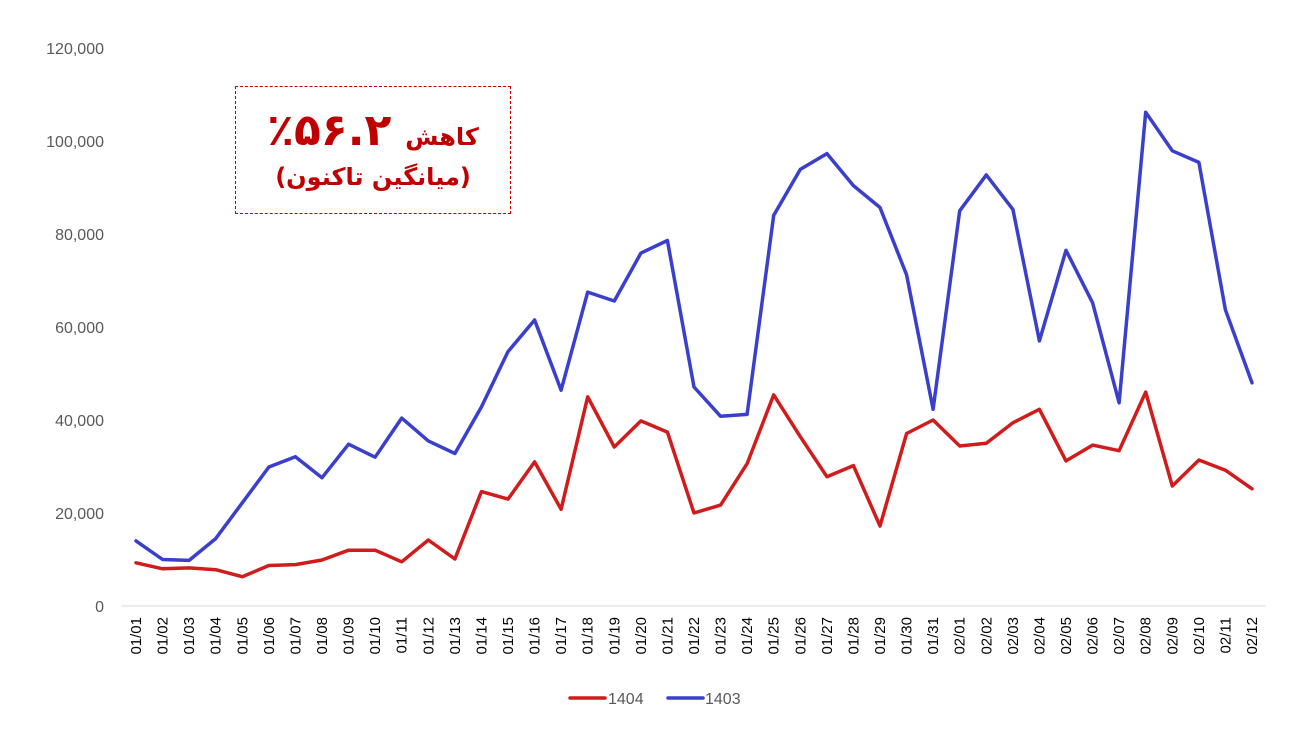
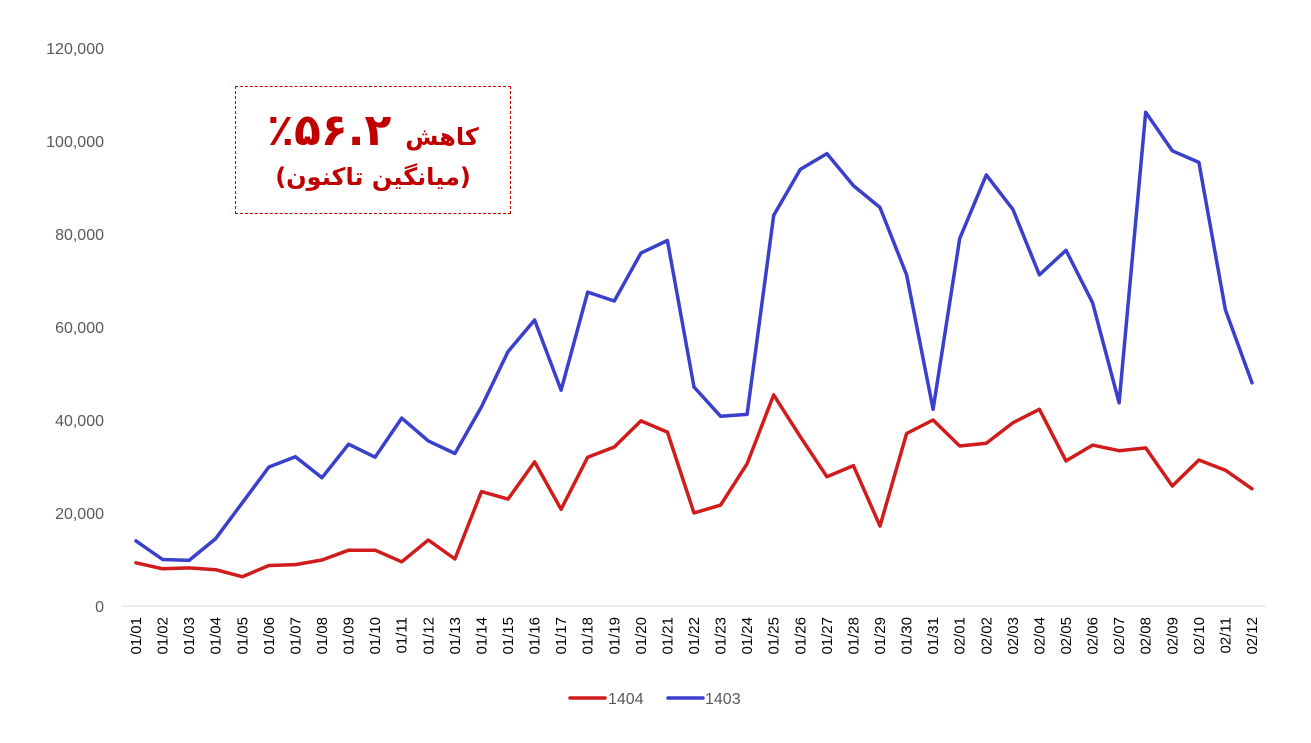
1404/01/18: 45000 -> 32000
1403/02/01: 85000 -> 79000
1403/02/04: 57000 -> 71000
1404/02/08: 46000 -> 34000
